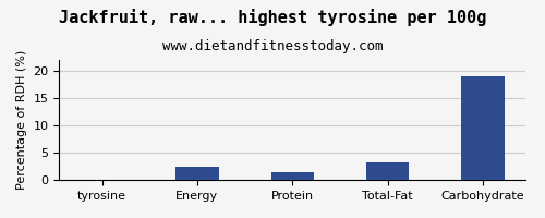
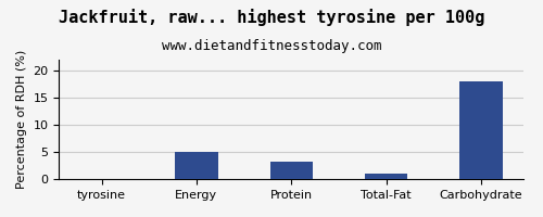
Energy: 2.4 -> 5.0
Protein: 1.4 -> 3.2
Total-Fat: 3.2 -> 1.0
Carbohydrate: 19.0 -> 18.0
